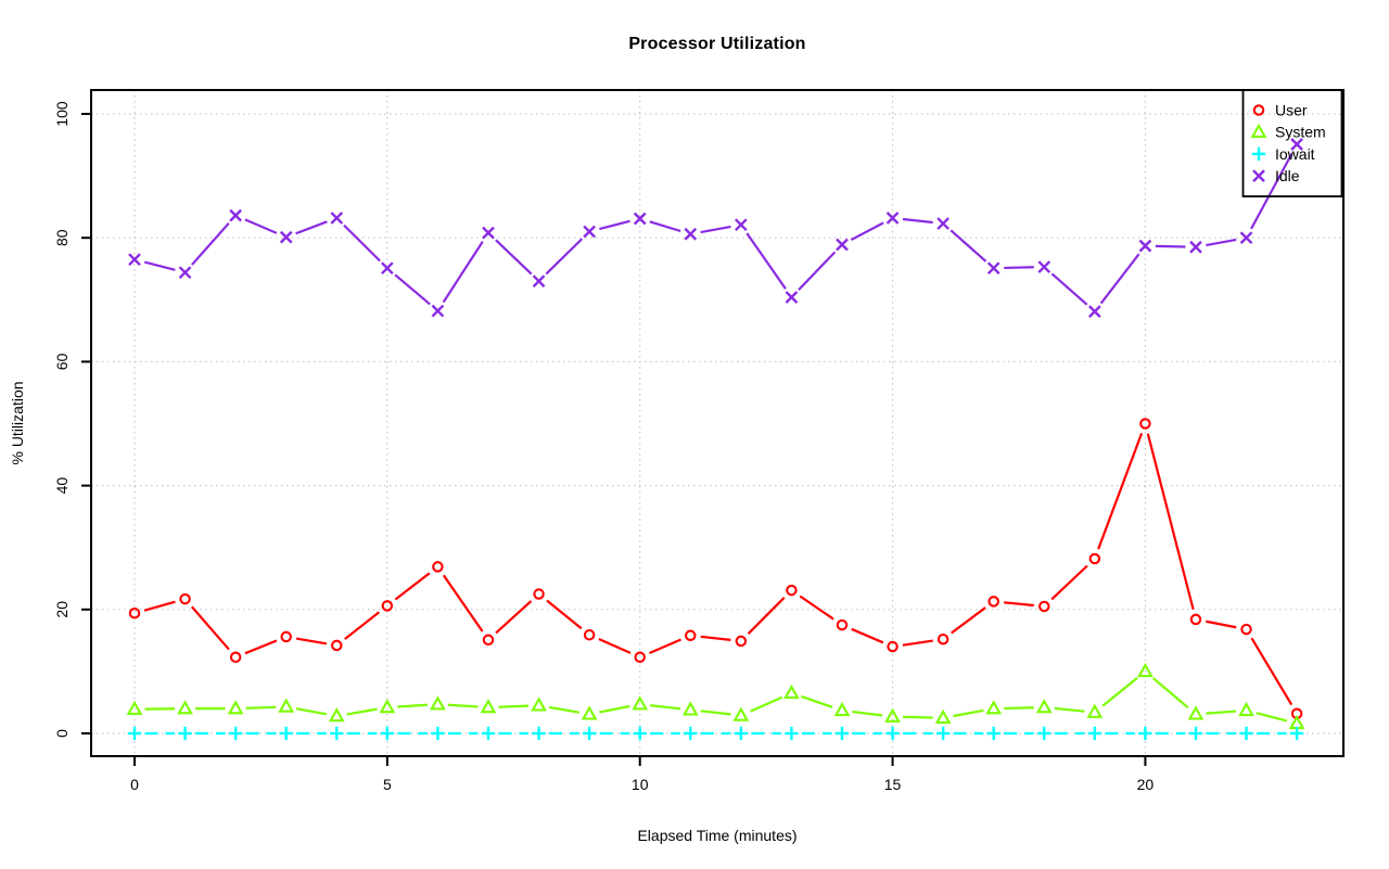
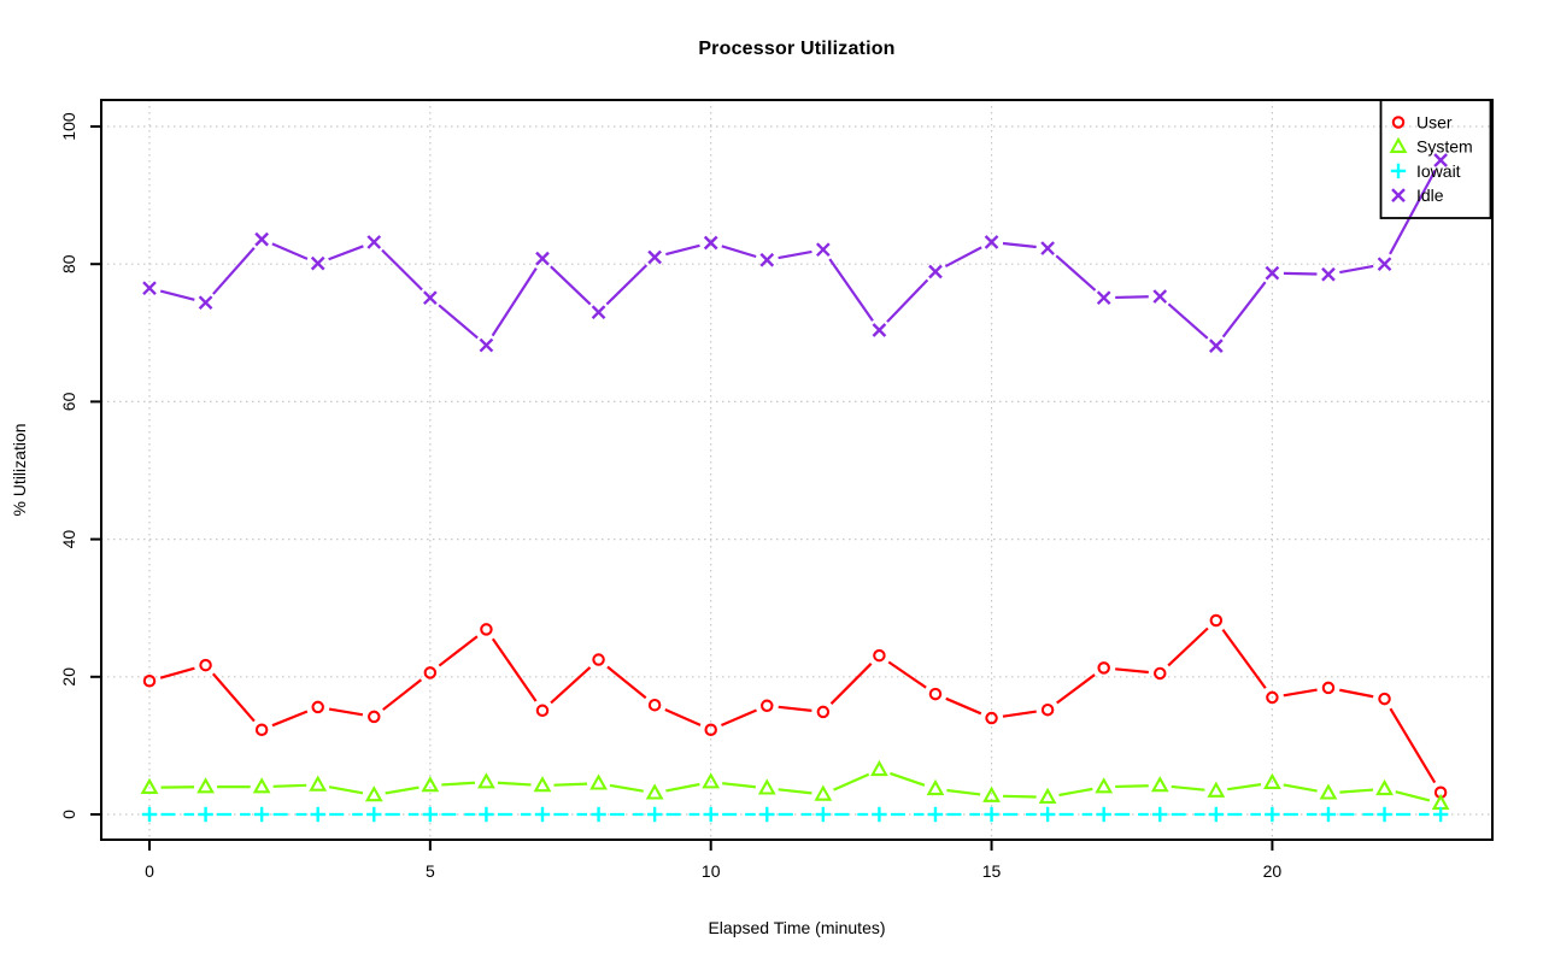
User/20: 50 -> 17
System/20: 10 -> 5
